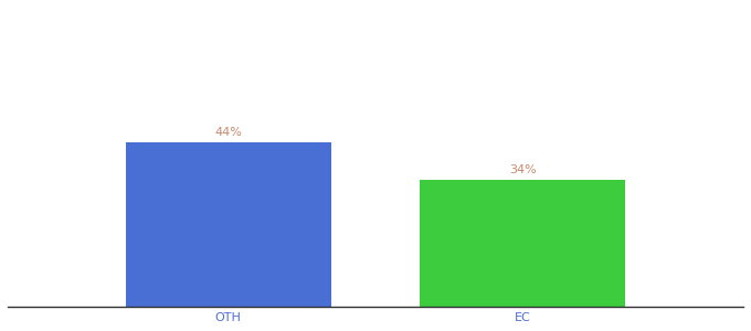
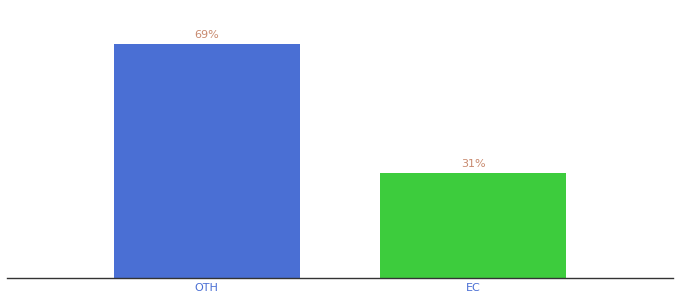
OTH: 44% -> 69%
EC: 34% -> 31%
